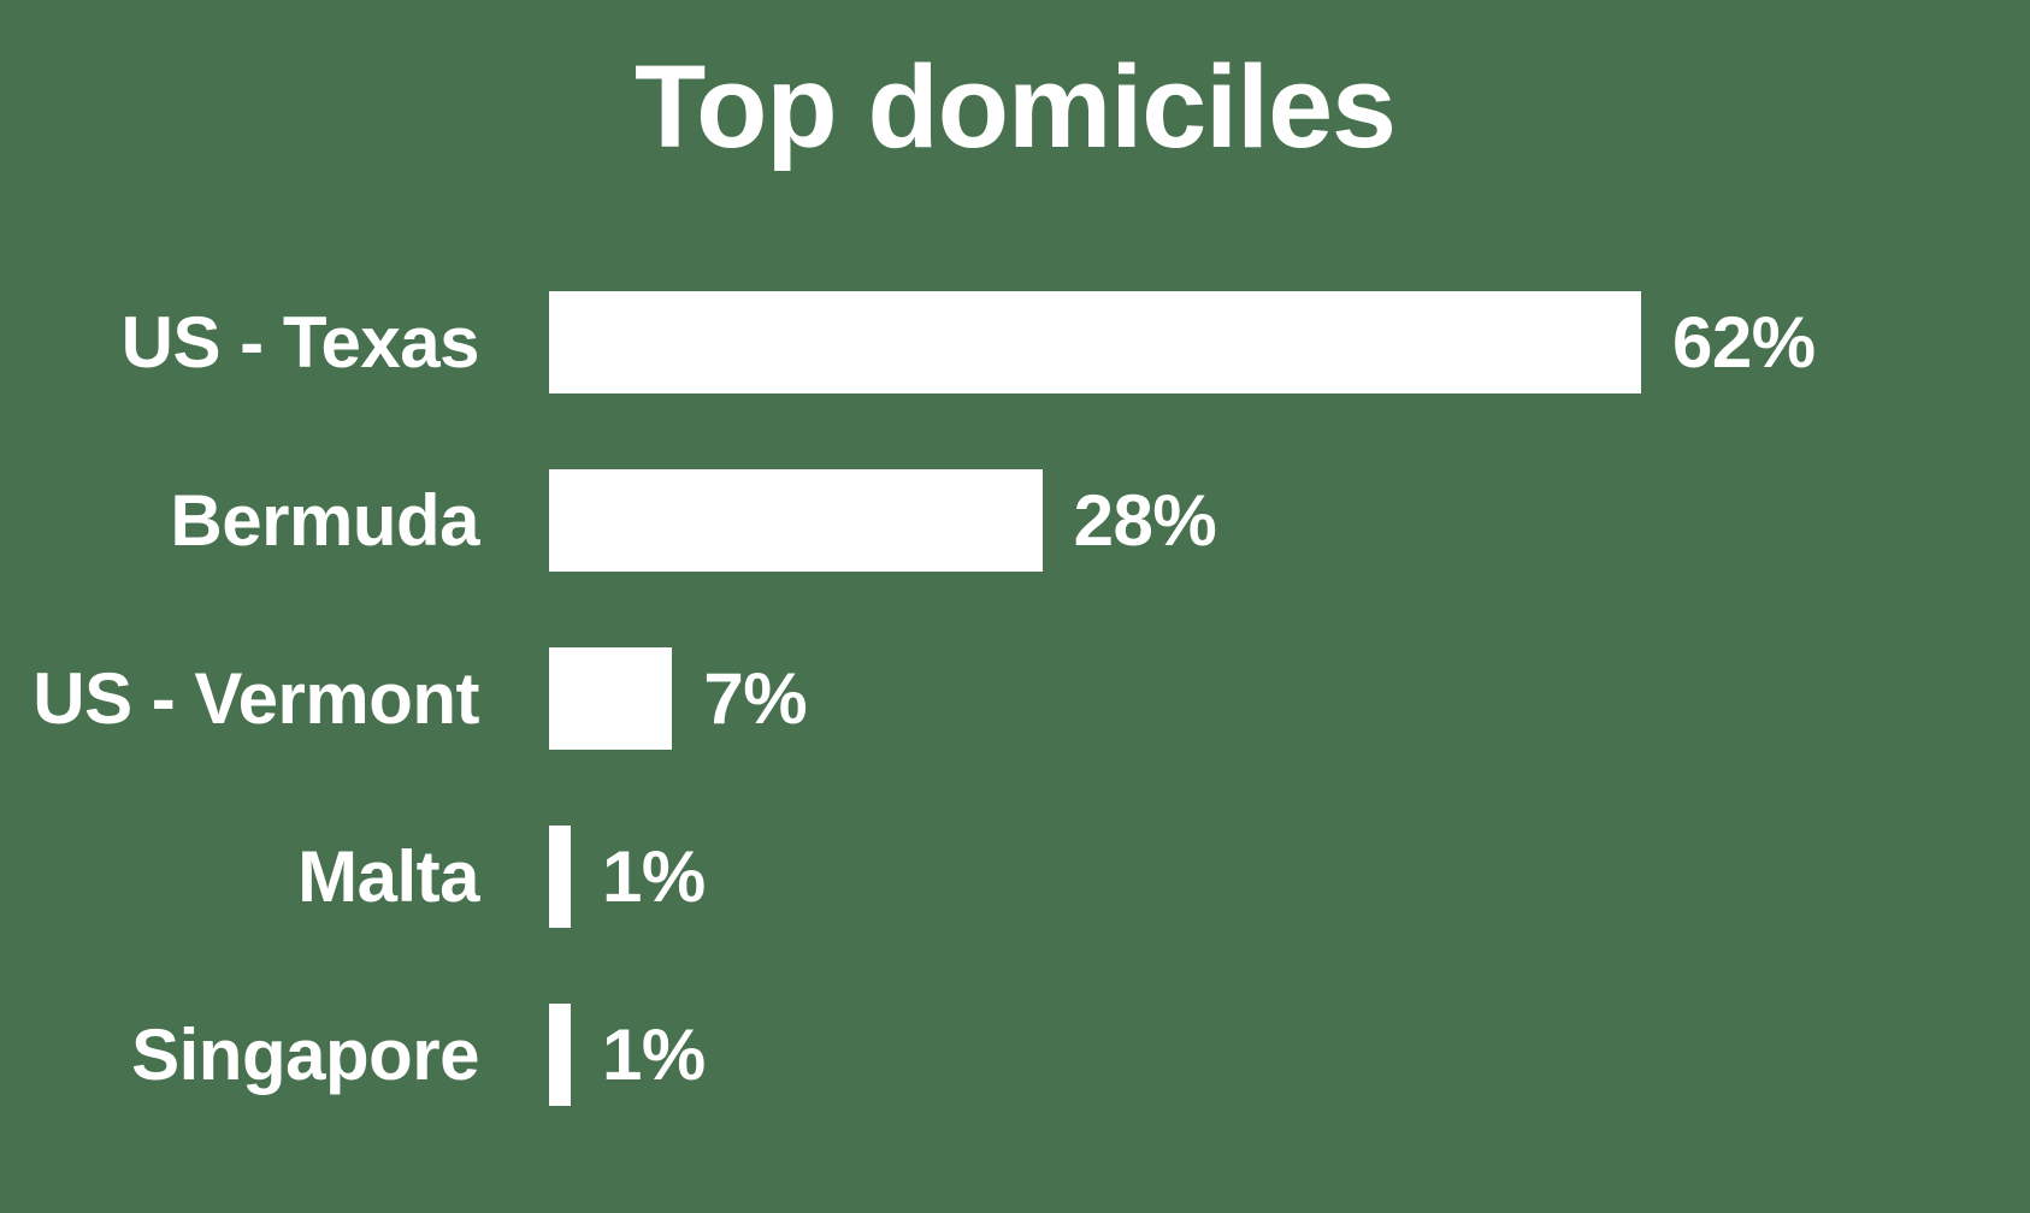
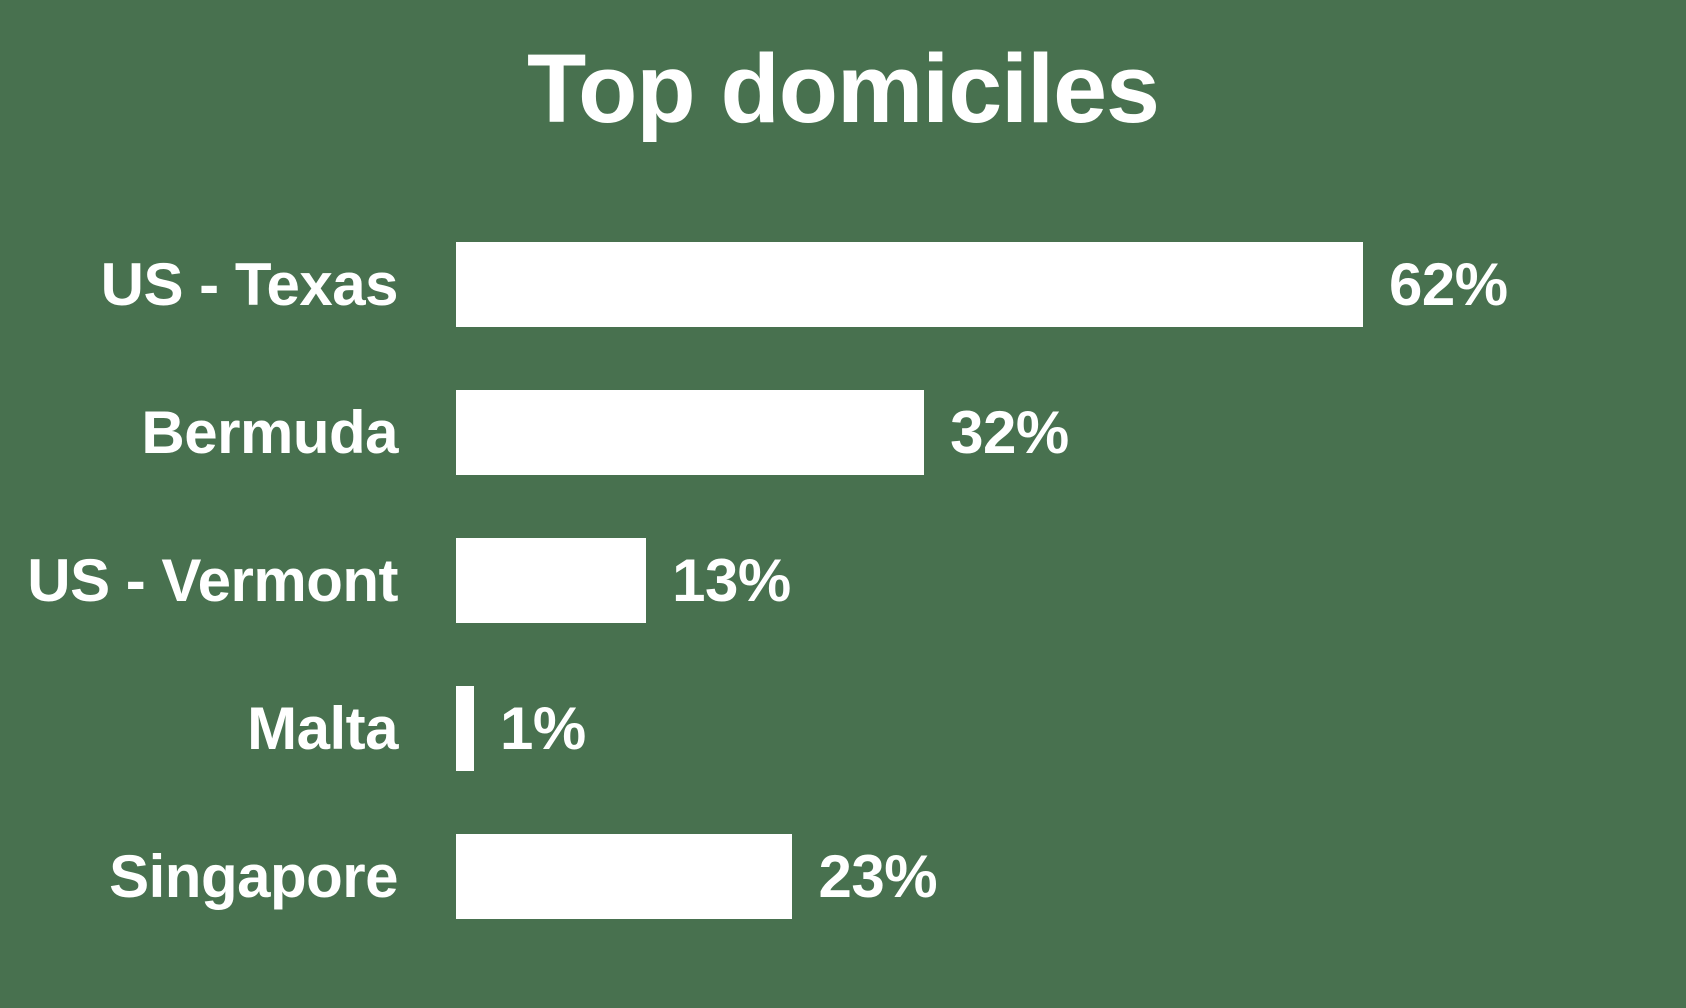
Bermuda: 28% -> 32%
US - Vermont: 7% -> 13%
Singapore: 1% -> 23%
